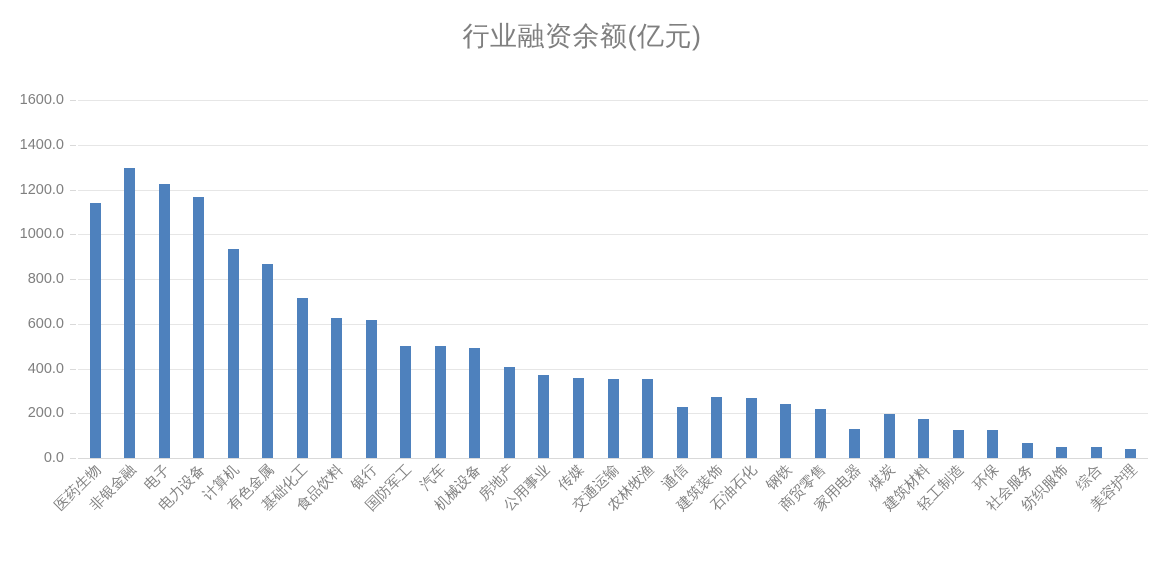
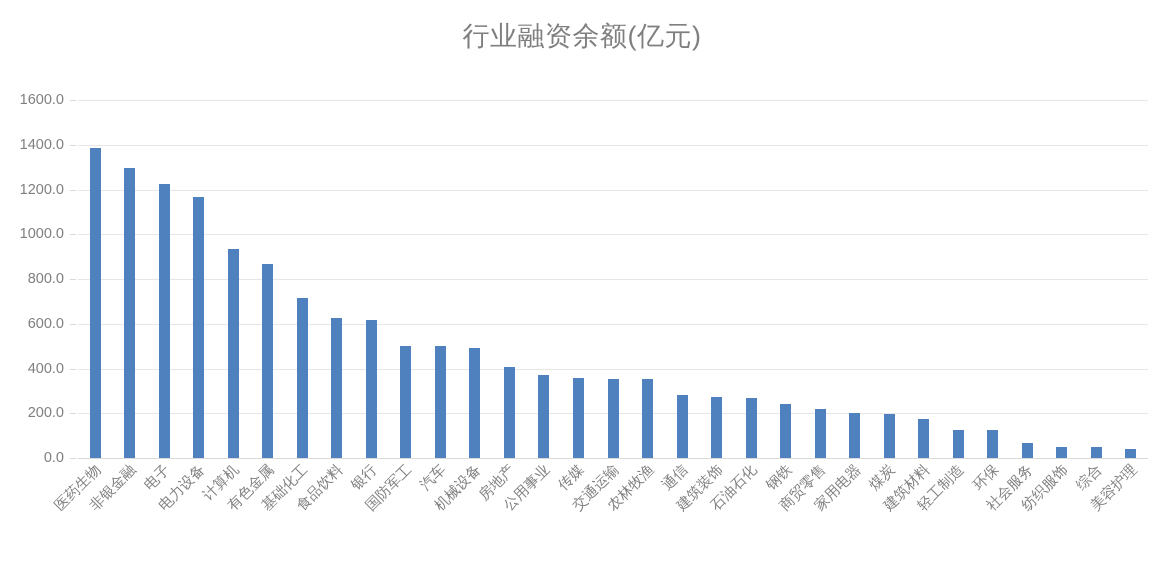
医药生物: 1140 -> 1380
通信: 230 -> 280
家用电器: 130 -> 200
